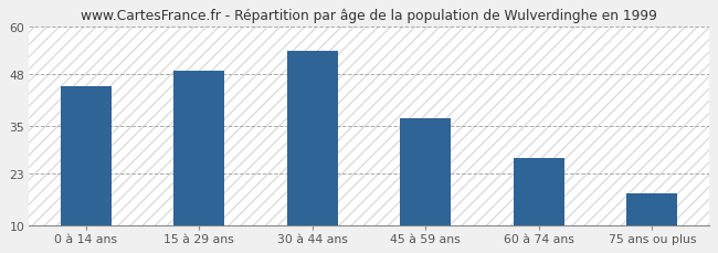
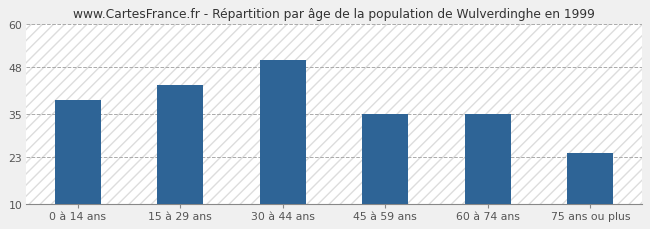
0 à 14 ans: 45 -> 39
15 à 29 ans: 49 -> 43
30 à 44 ans: 54 -> 50
45 à 59 ans: 37 -> 35
60 à 74 ans: 27 -> 35
75 ans ou plus: 18 -> 24
